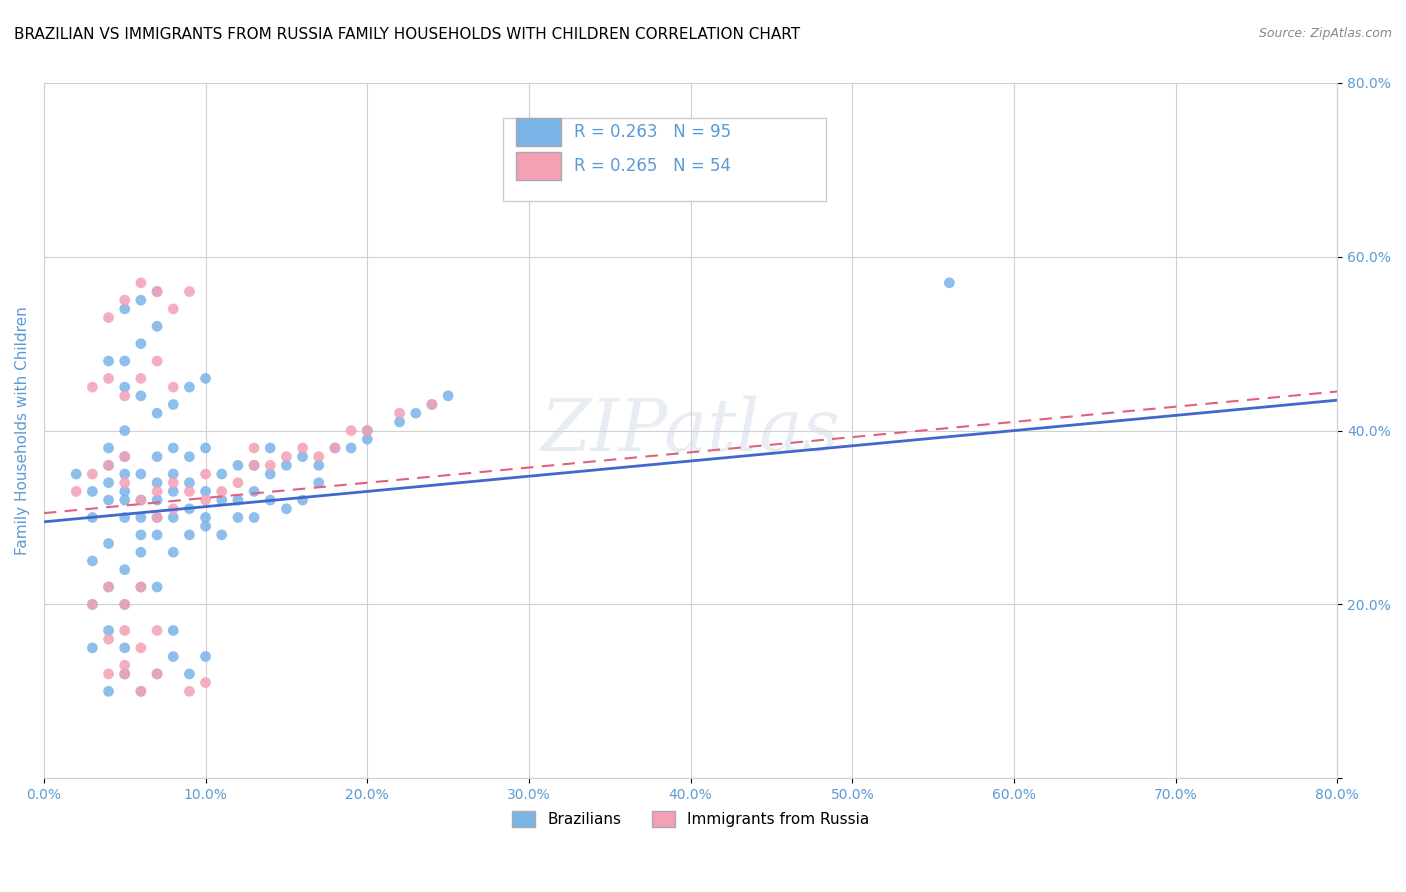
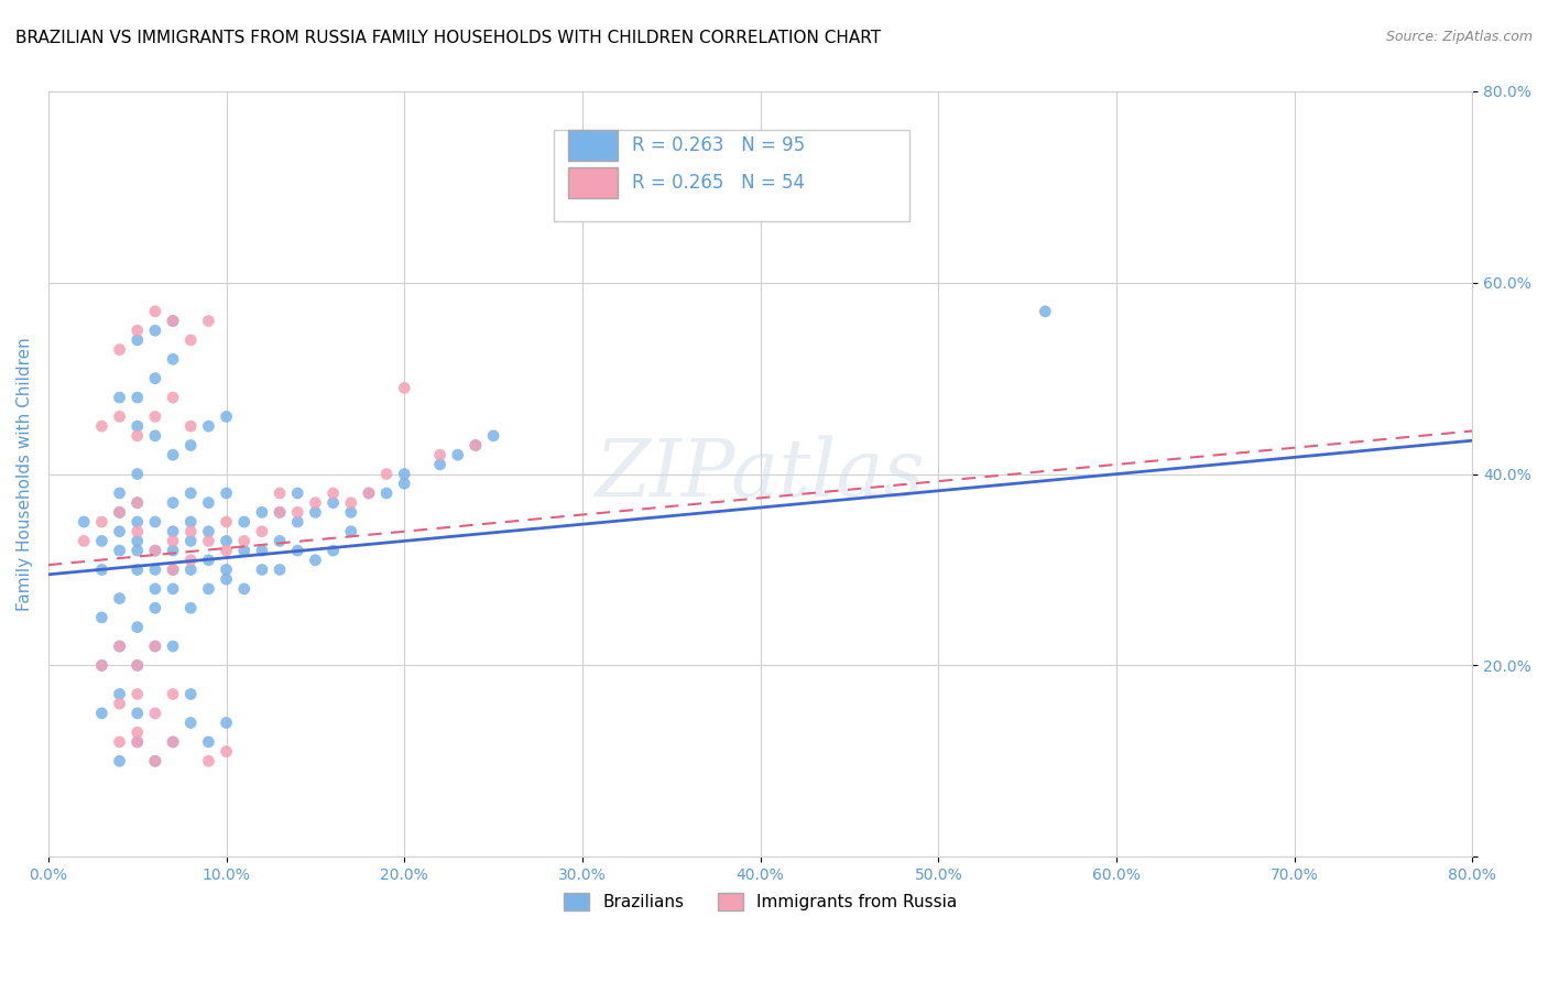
Immigrants from Russia/20.0%: 40% -> 49%
